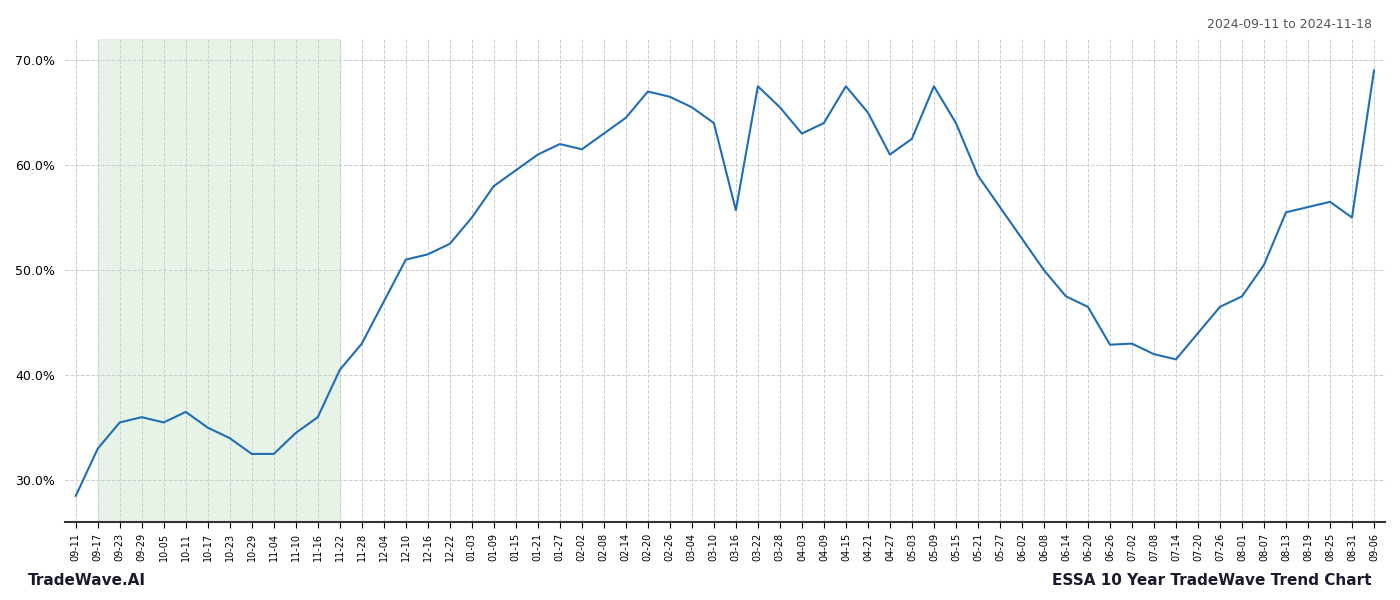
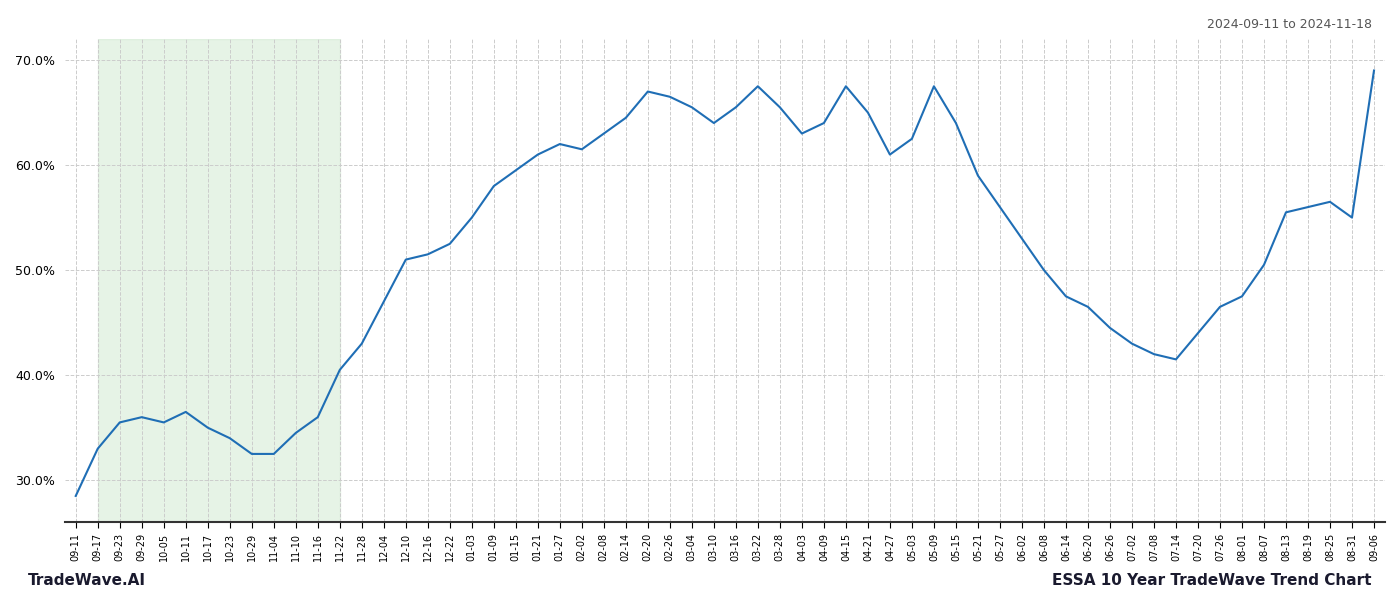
03-16: 55.7% -> 65.5%
06-26: 42.9% -> 44.5%
